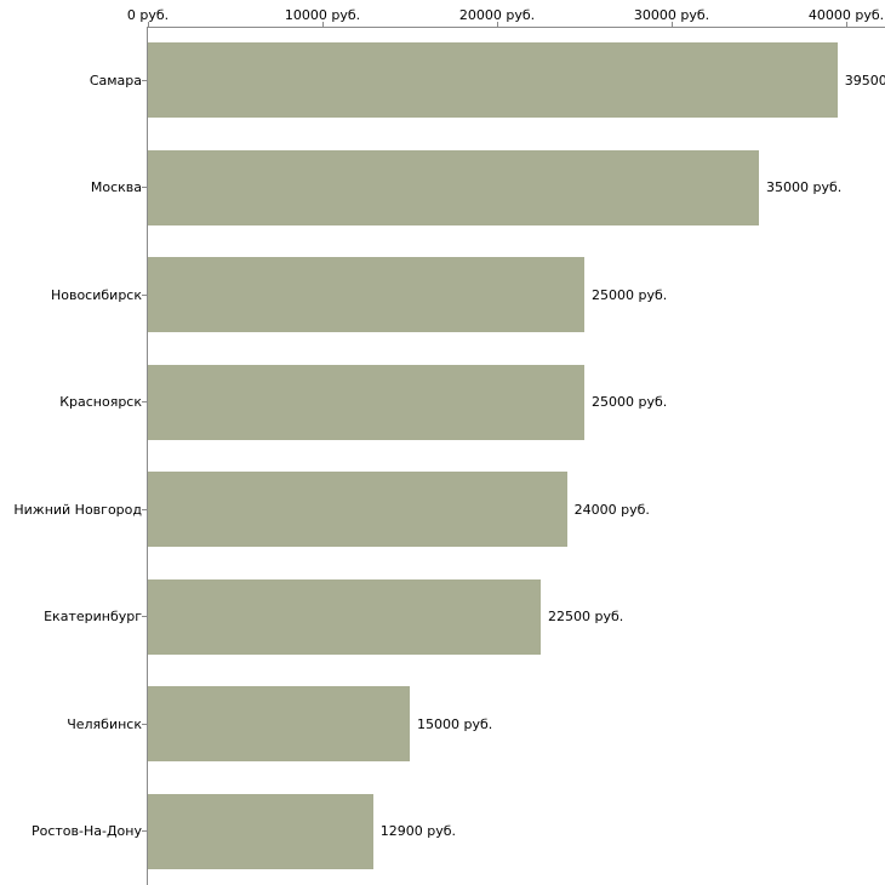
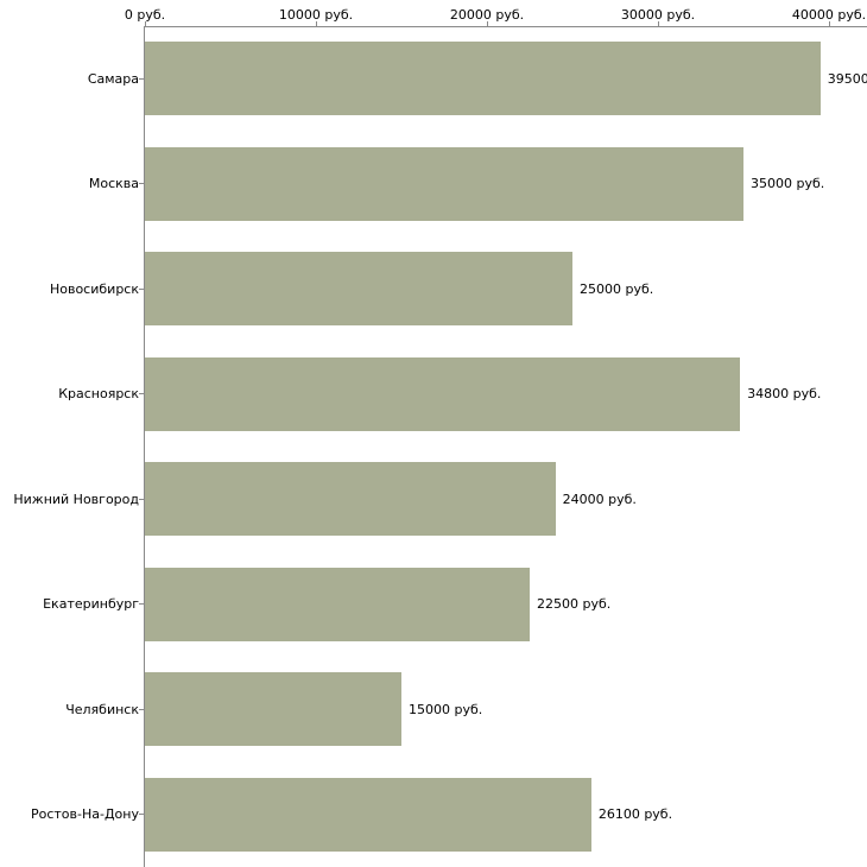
Красноярск: 25000 -> 34800
Ростов-На-Дону: 12900 -> 26100
